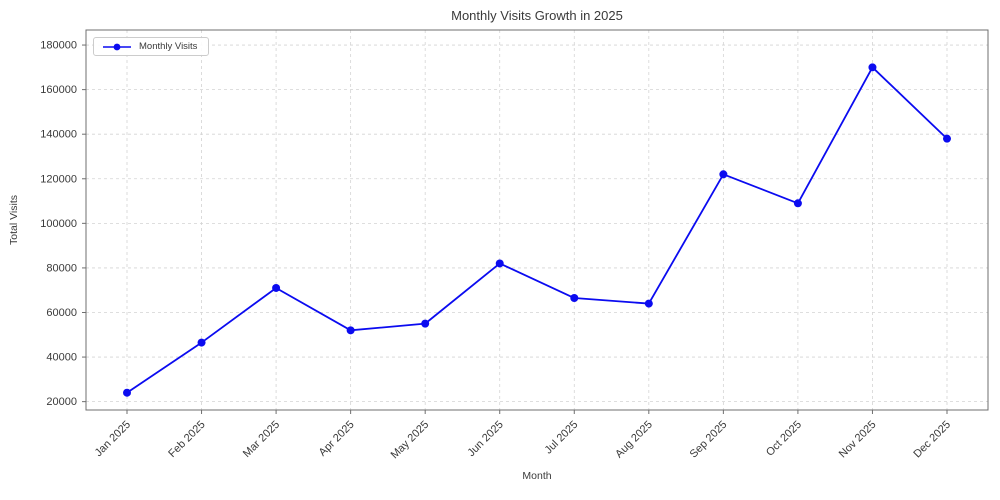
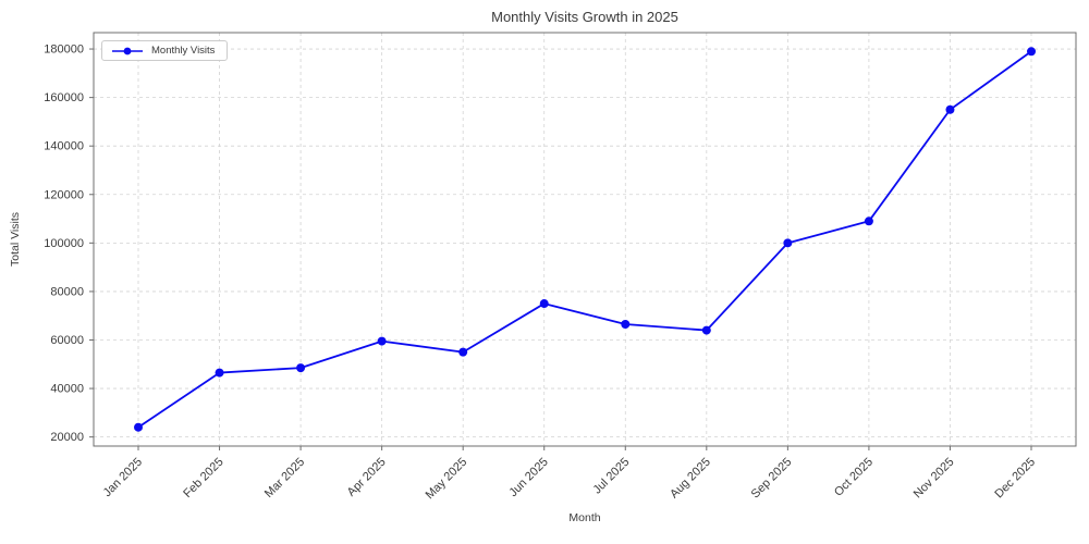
Mar 2025: 71000 -> 48000
Apr 2025: 52000 -> 60000
Jun 2025: 82000 -> 75000
Sep 2025: 122000 -> 100000
Nov 2025: 170000 -> 155000
Dec 2025: 138000 -> 179000
